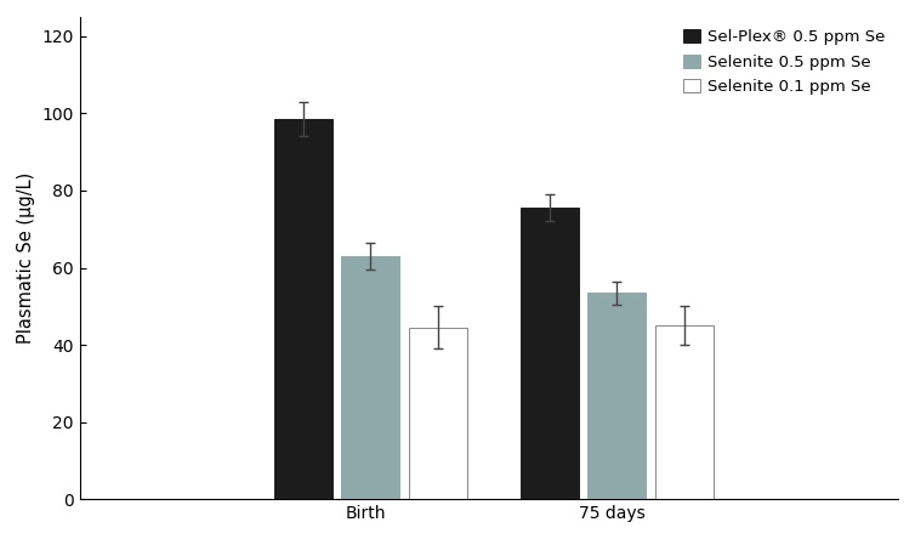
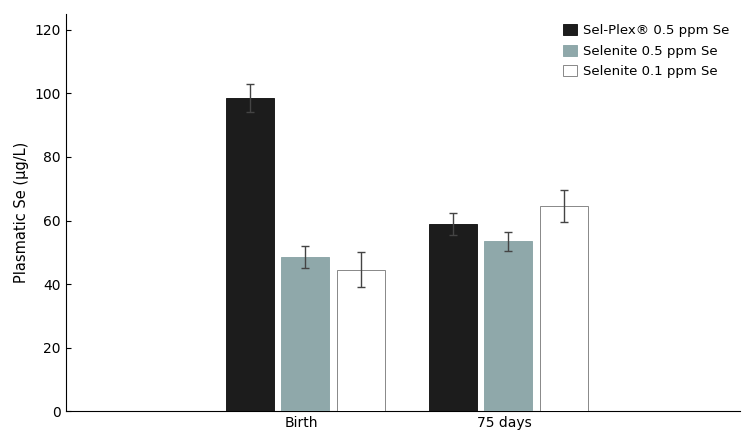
Selenite 0.5 ppm Se/Birth: 63.0 -> 48.5
Sel-Plex® 0.5 ppm Se/75 days: 75.5 -> 59.0
Selenite 0.1 ppm Se/75 days: 45.0 -> 64.5
